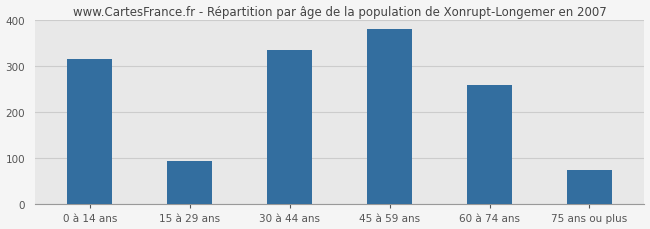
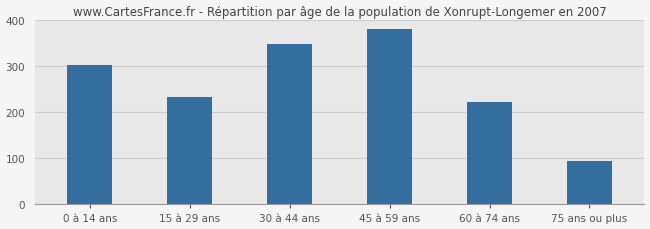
0 à 14 ans: 315 -> 303
15 à 29 ans: 95 -> 234
30 à 44 ans: 335 -> 349
60 à 74 ans: 260 -> 222
75 ans ou plus: 75 -> 95
